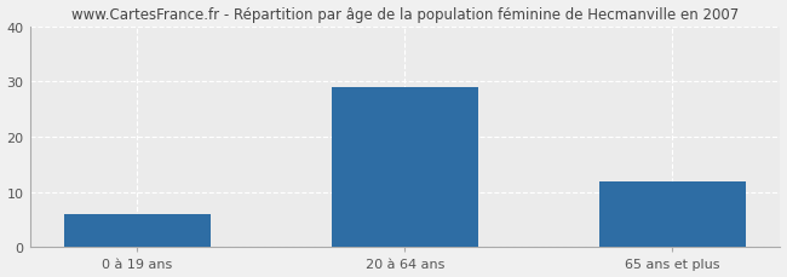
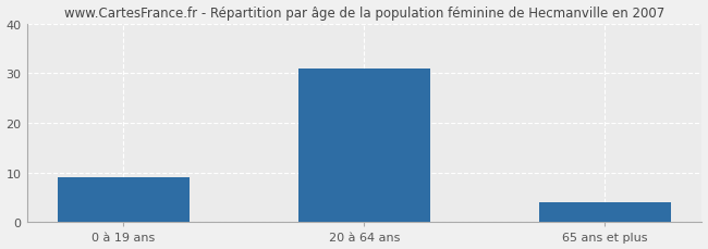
0 à 19 ans: 6 -> 9
20 à 64 ans: 29 -> 31
65 ans et plus: 12 -> 4
